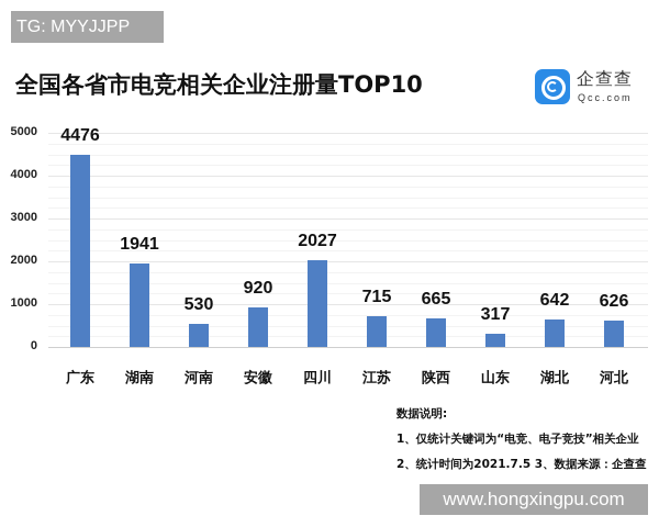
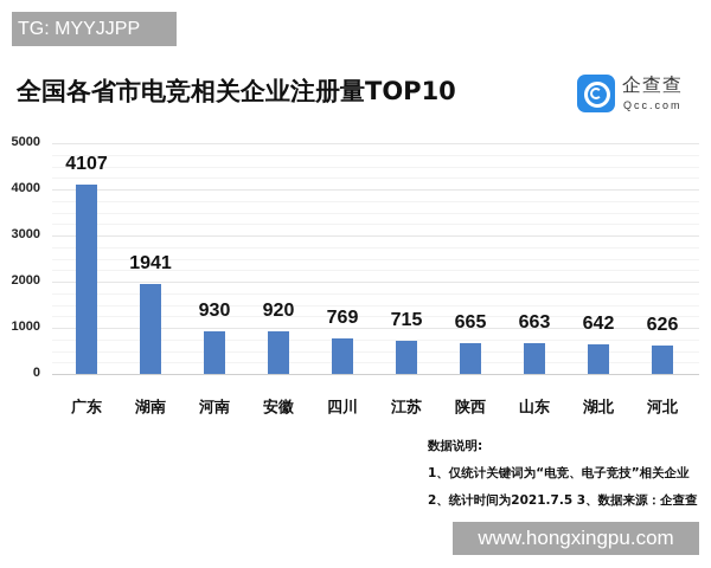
广东: 4476 -> 4107
河南: 530 -> 930
四川: 2027 -> 769
山东: 317 -> 663
